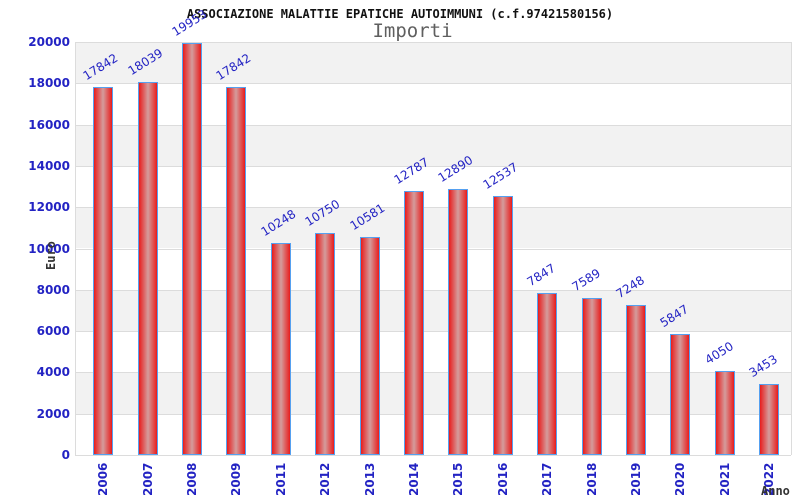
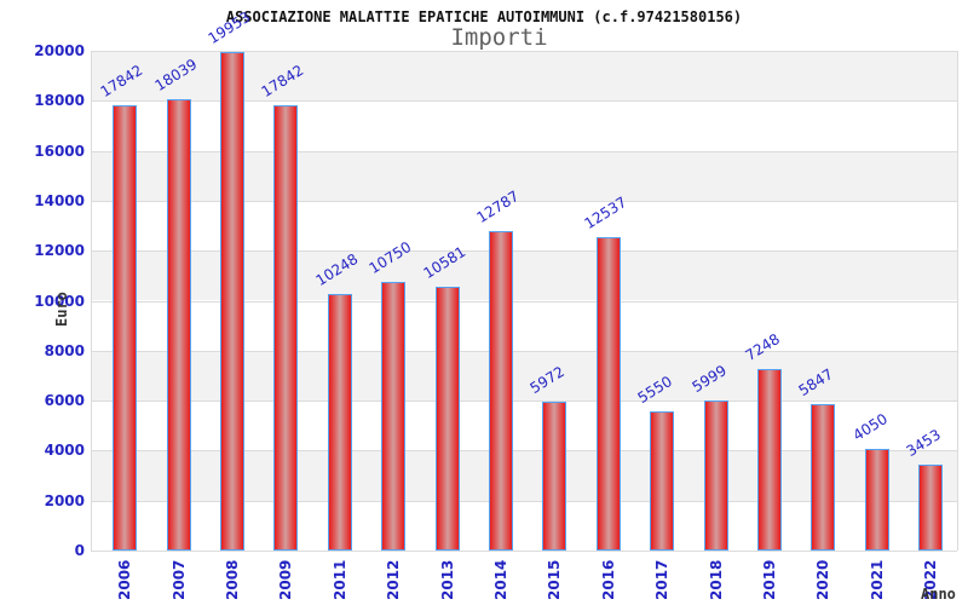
2015: 12890 -> 5972
2017: 7847 -> 5550
2018: 7589 -> 5999
